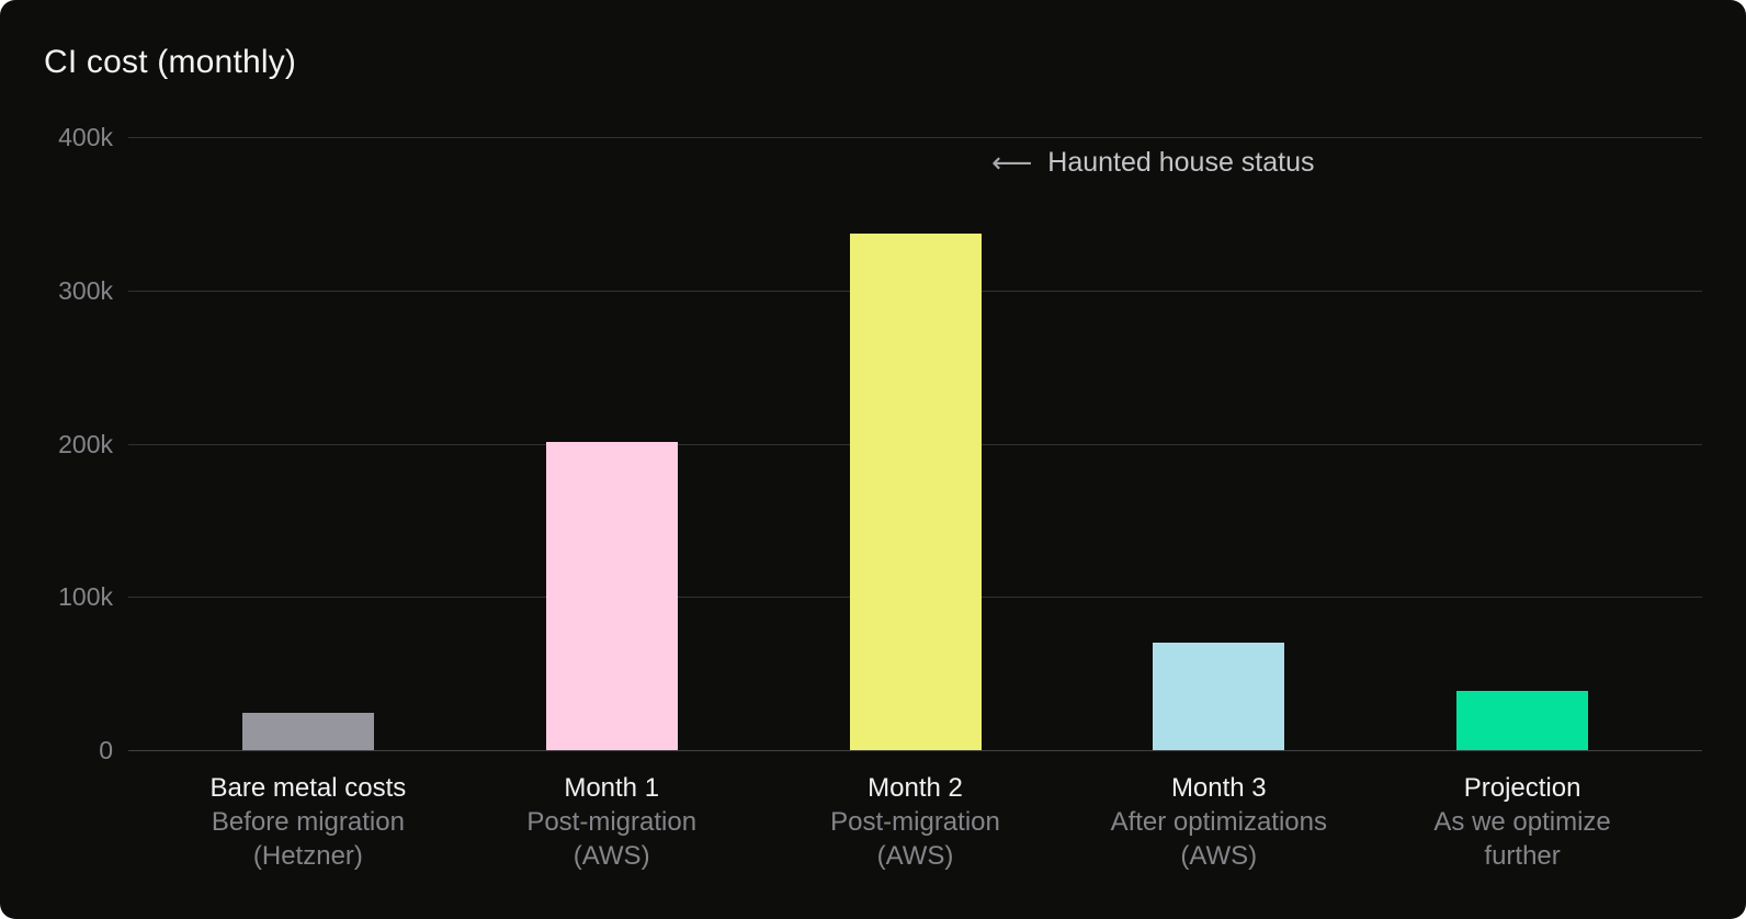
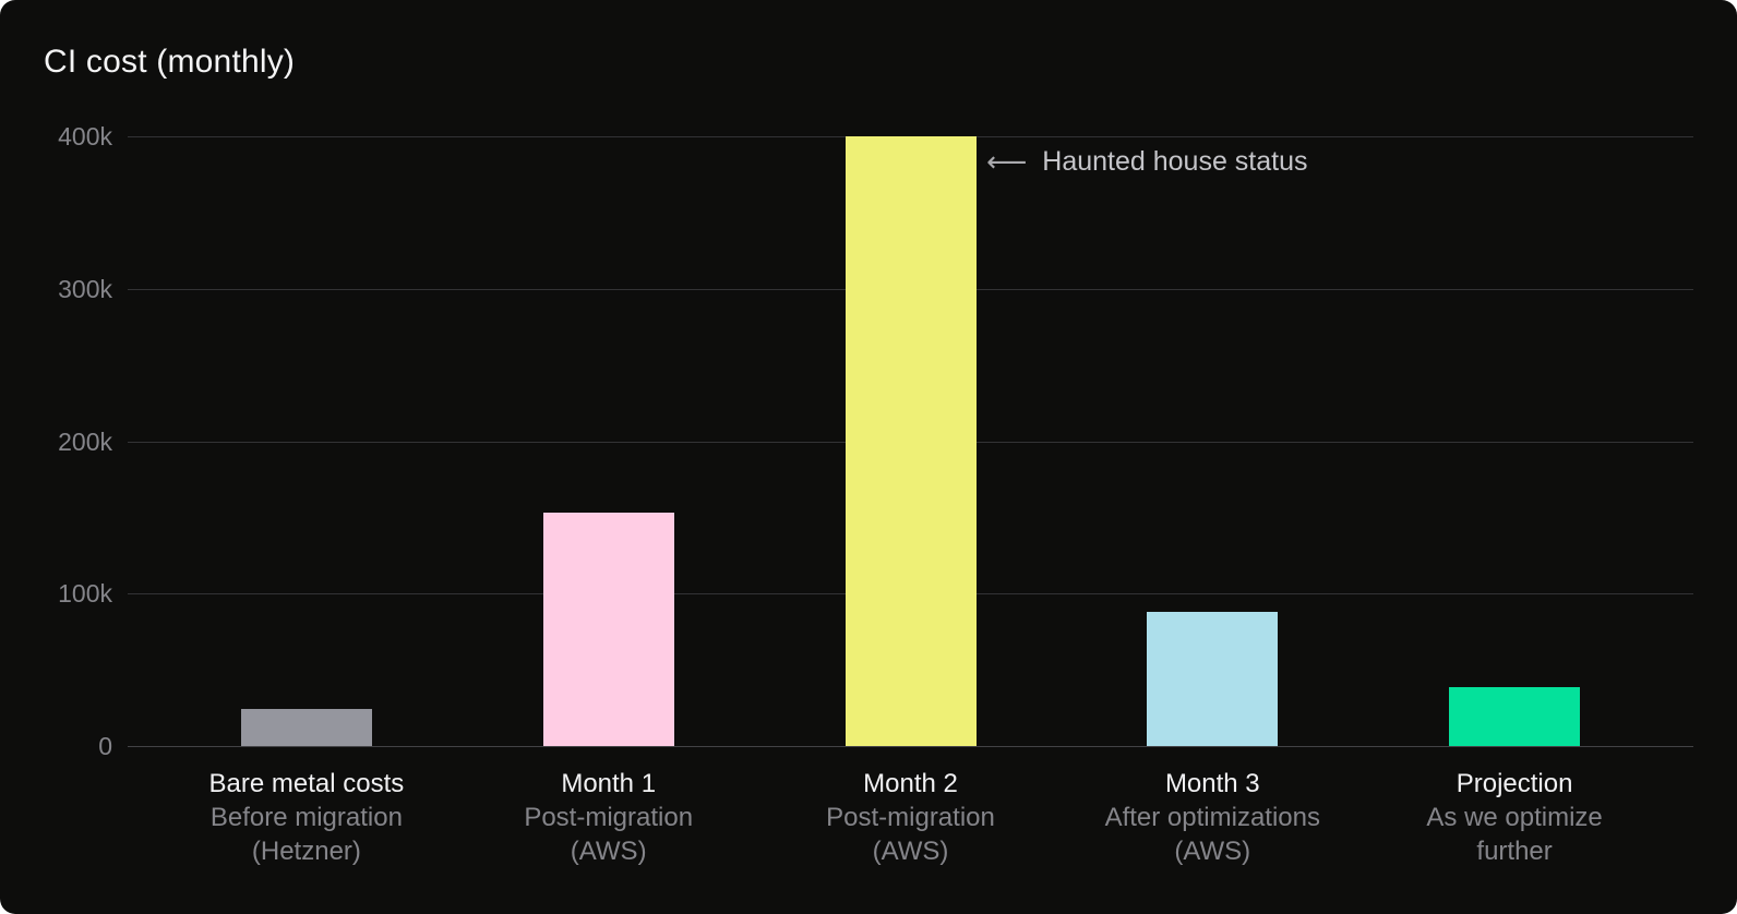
Month 1: 201k -> 153k
Month 2: 337k -> 400k
Month 3: 70k -> 88k
